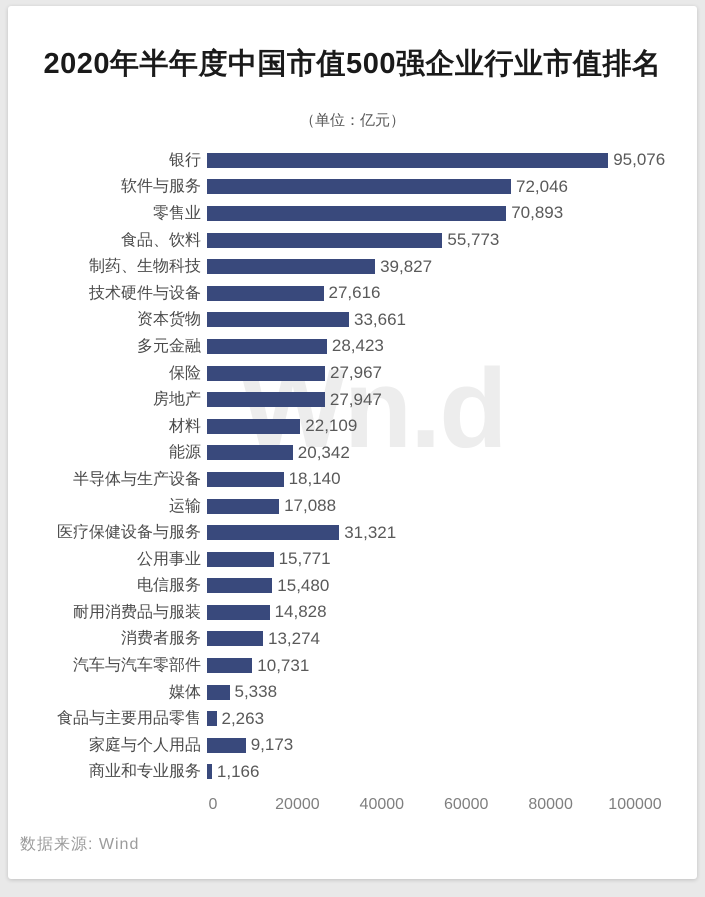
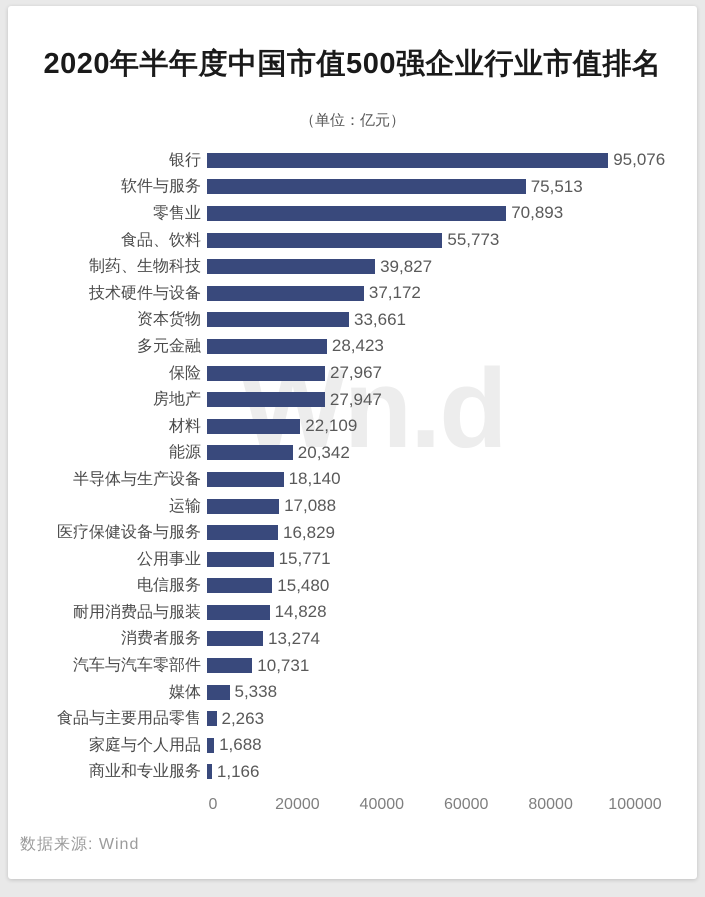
软件与服务: 72,046 -> 75,513
技术硬件与设备: 27,616 -> 37,172
医疗保健设备与服务: 31,321 -> 16,829
家庭与个人用品: 9,173 -> 1,688
